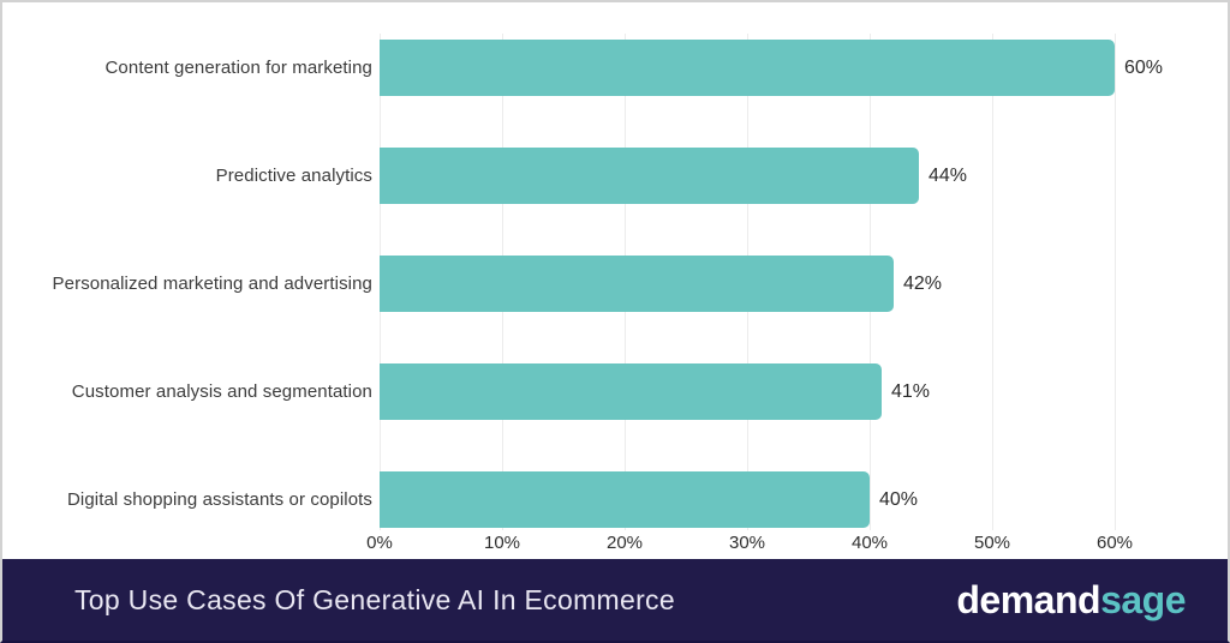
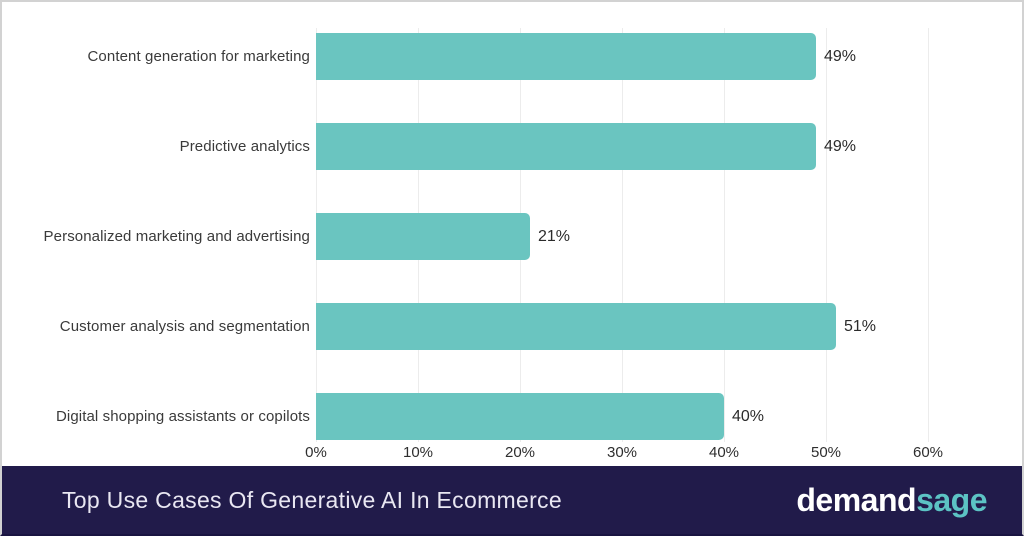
Content generation for marketing: 60% -> 49%
Predictive analytics: 44% -> 49%
Personalized marketing and advertising: 42% -> 21%
Customer analysis and segmentation: 41% -> 51%
